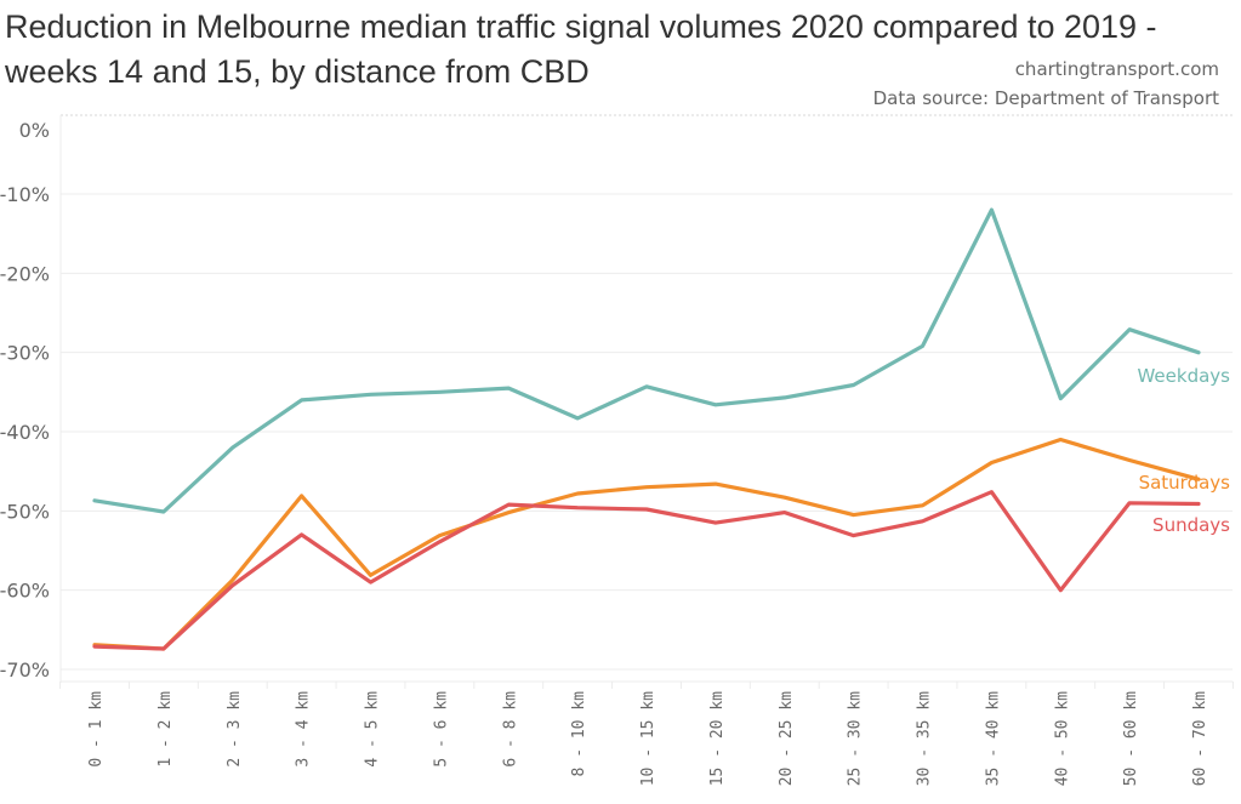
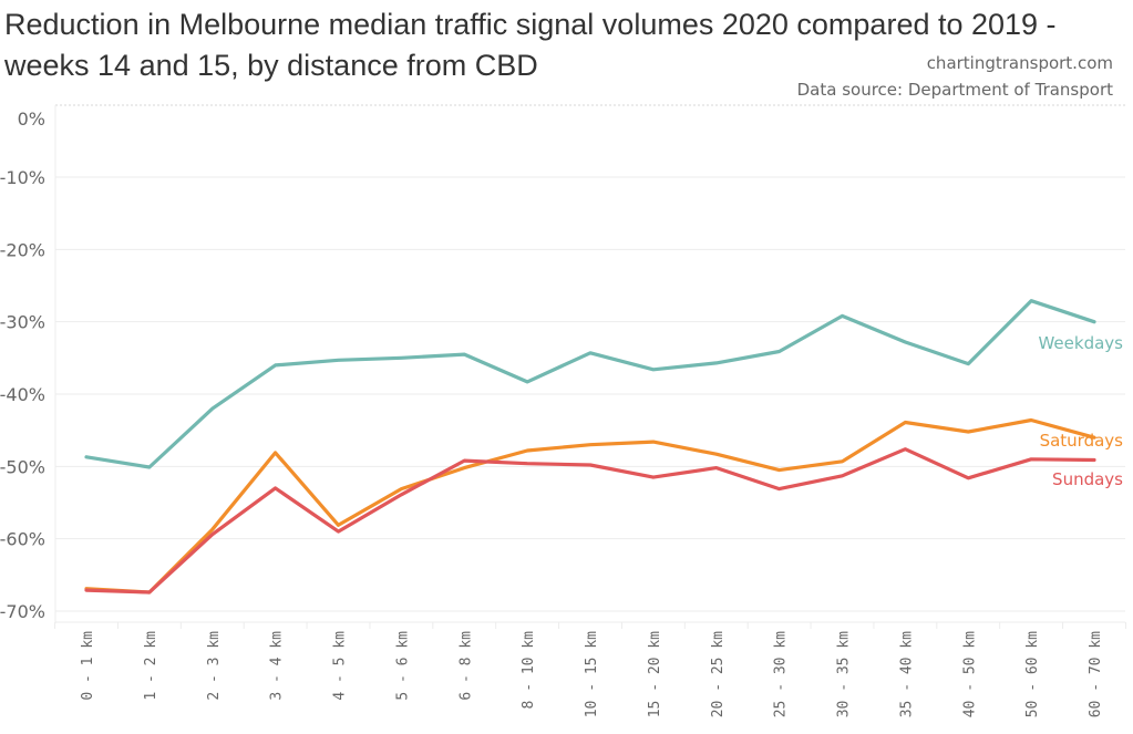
Weekdays/35 - 40 km: -12% -> -33%
Saturdays/40 - 50 km: -41% -> -45%
Sundays/40 - 50 km: -60% -> -52%
